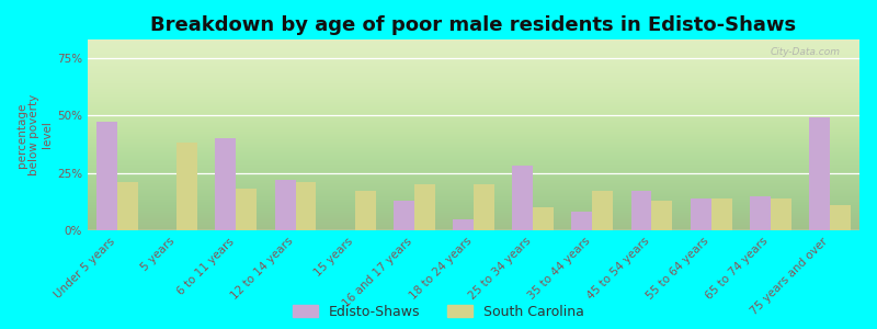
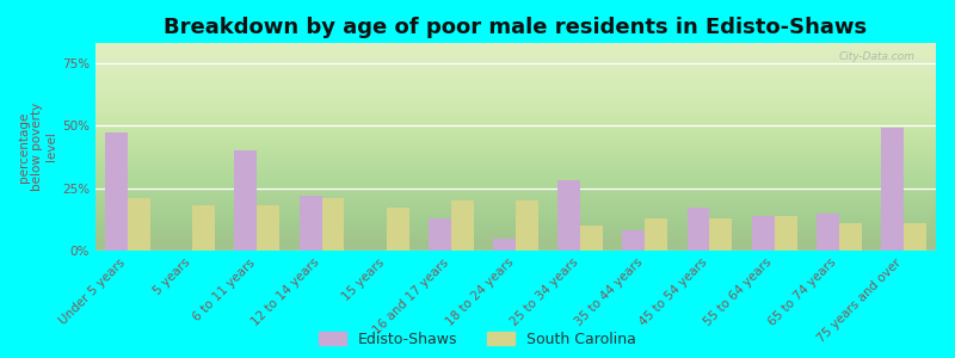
South Carolina/5 years: 38% -> 18%
South Carolina/35 to 44 years: 17% -> 13%
South Carolina/65 to 74 years: 14% -> 11%
